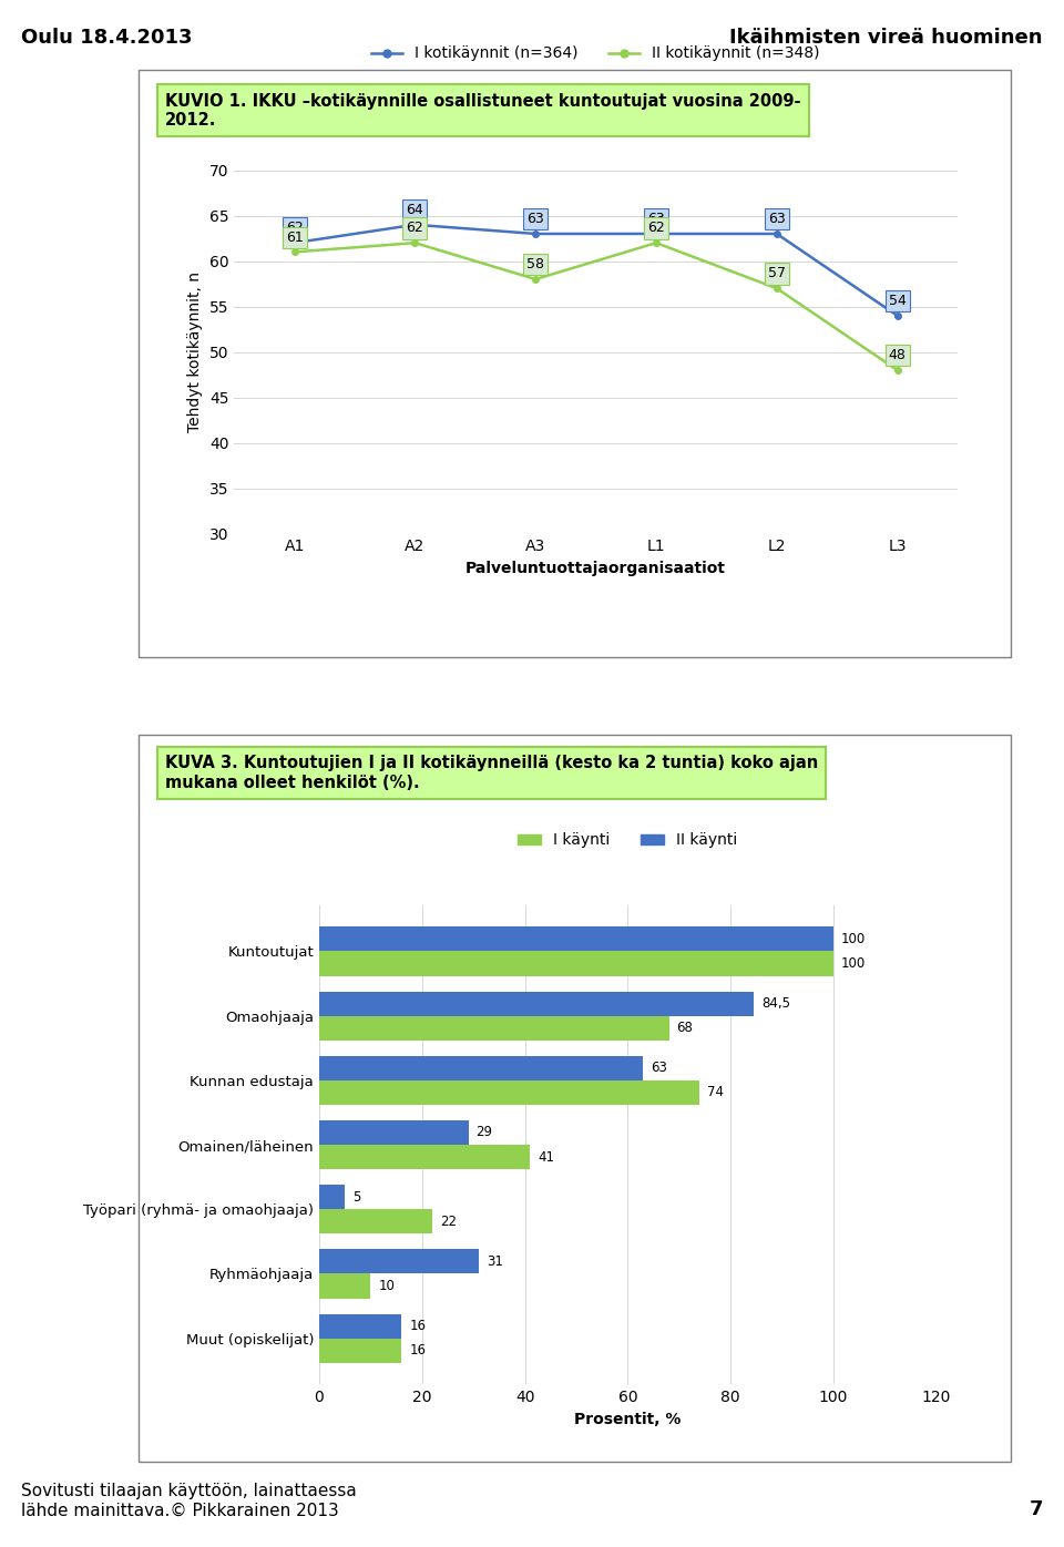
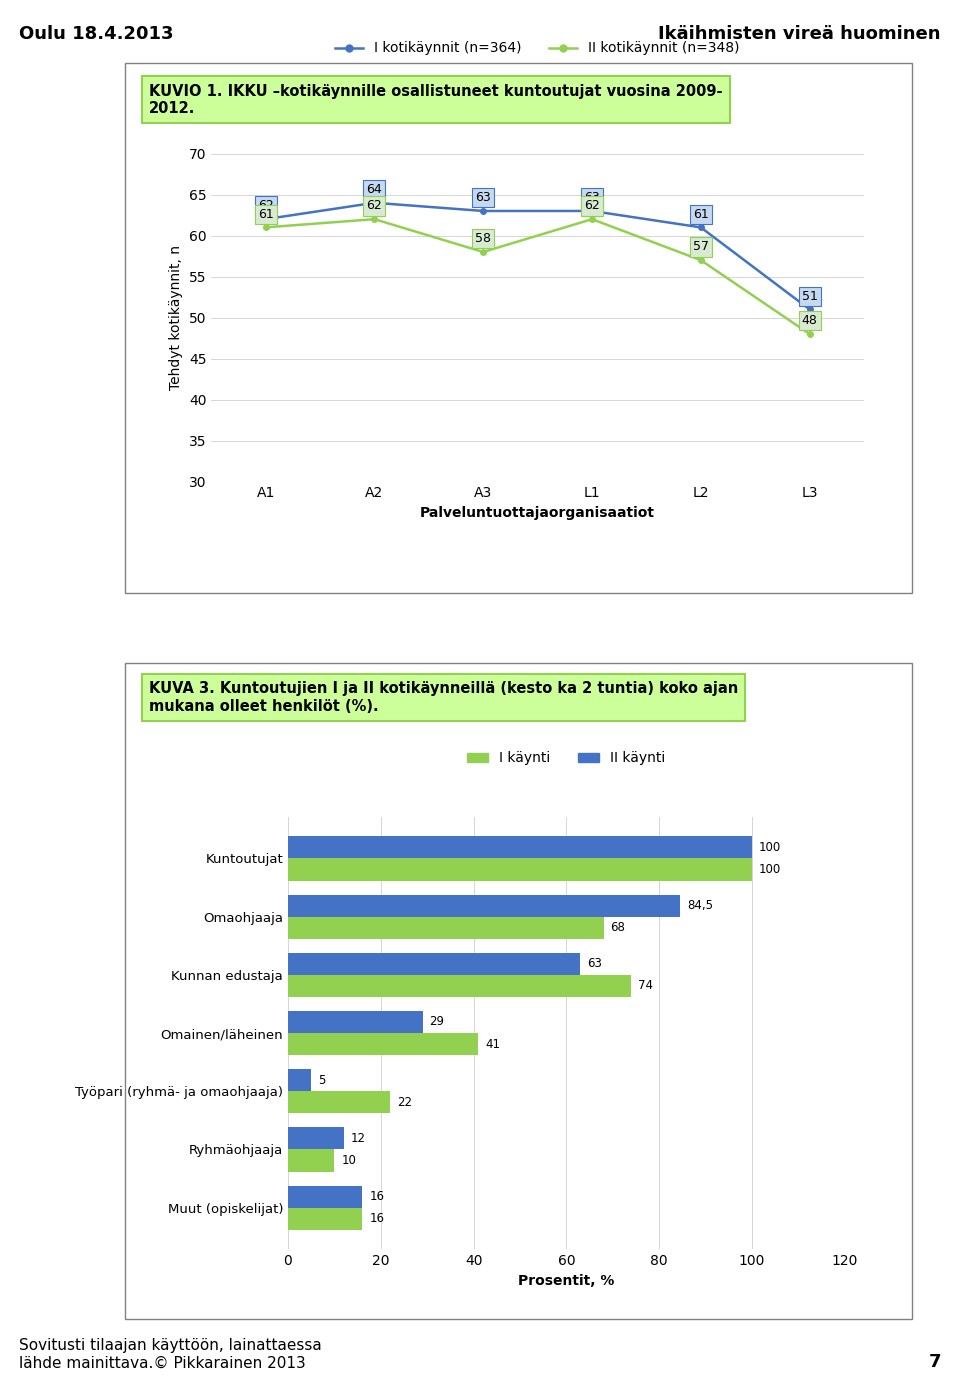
I kotikäynnit (n=364)/L2: 63 -> 61
I kotikäynnit (n=364)/L3: 54 -> 51
II käynti/Ryhmäohjaaja: 31 -> 12
